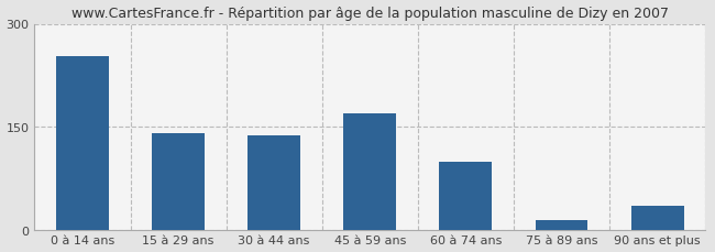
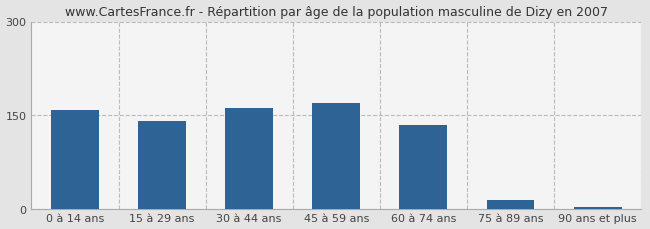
0 à 14 ans: 252 -> 158
30 à 44 ans: 138 -> 162
60 à 74 ans: 98 -> 134
90 ans et plus: 34 -> 2
